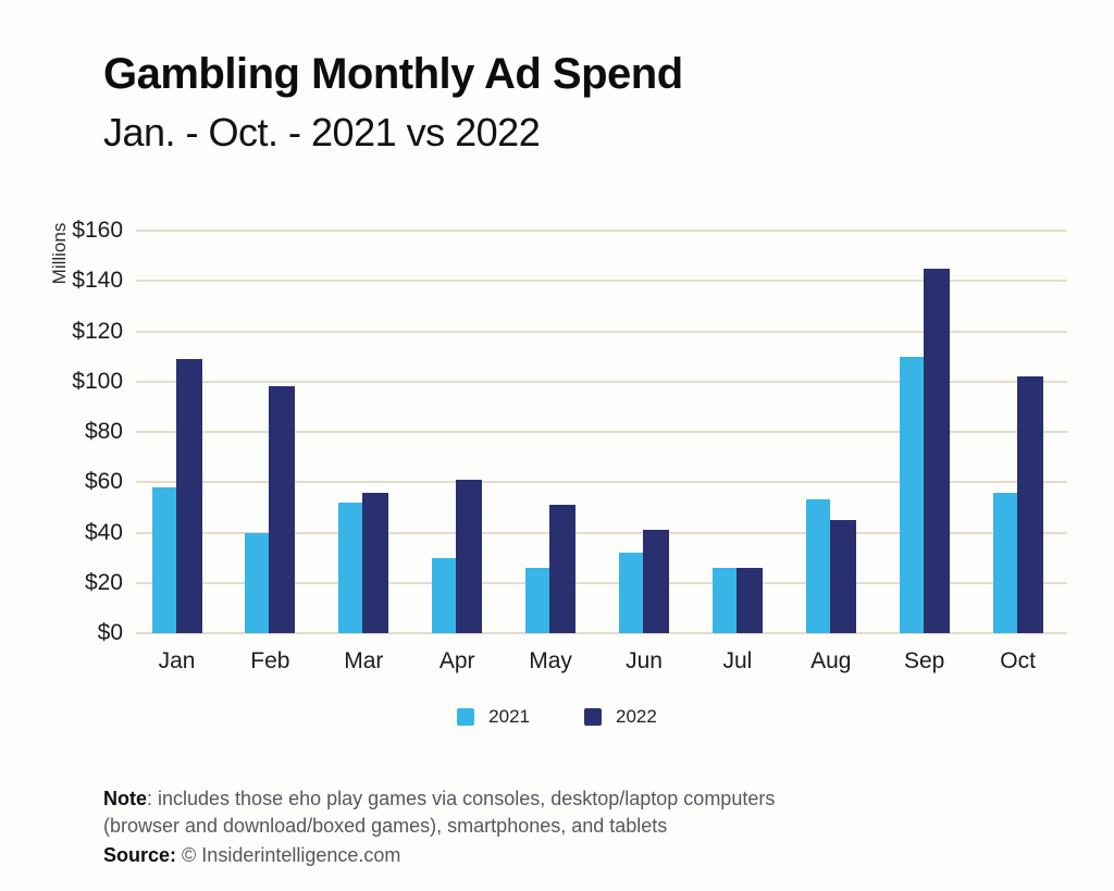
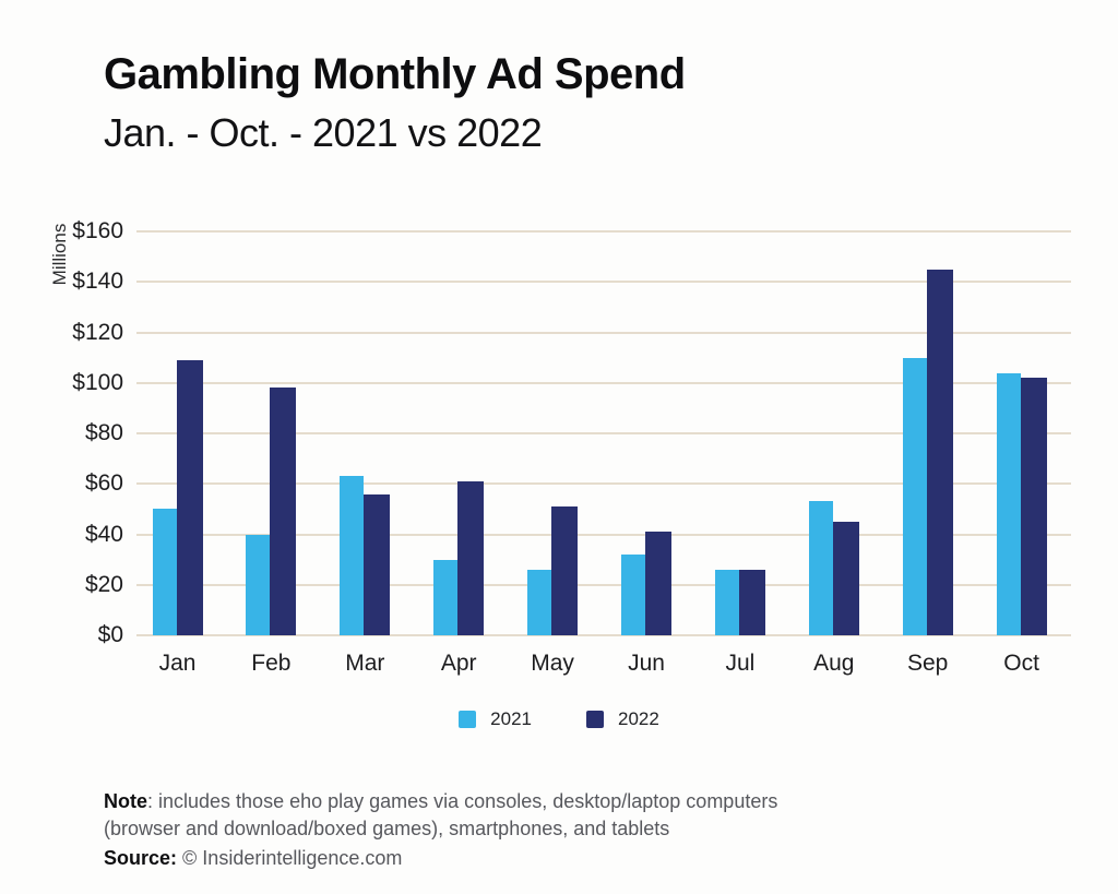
2021/Jan: $58 -> $50
2021/Mar: $52 -> $63
2021/Oct: $56 -> $104
